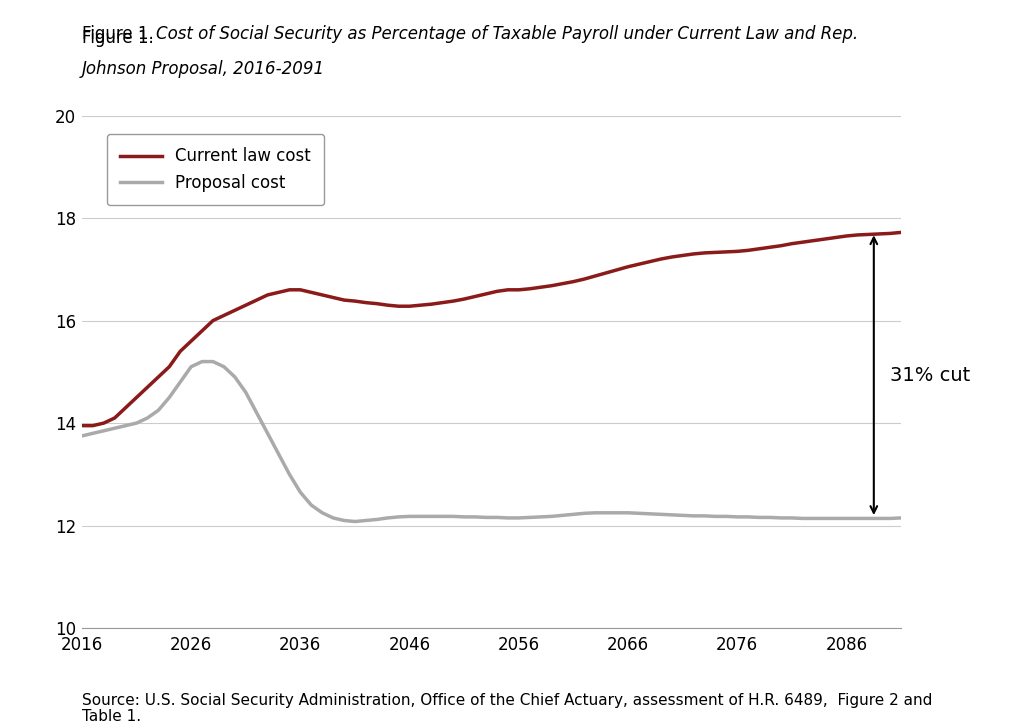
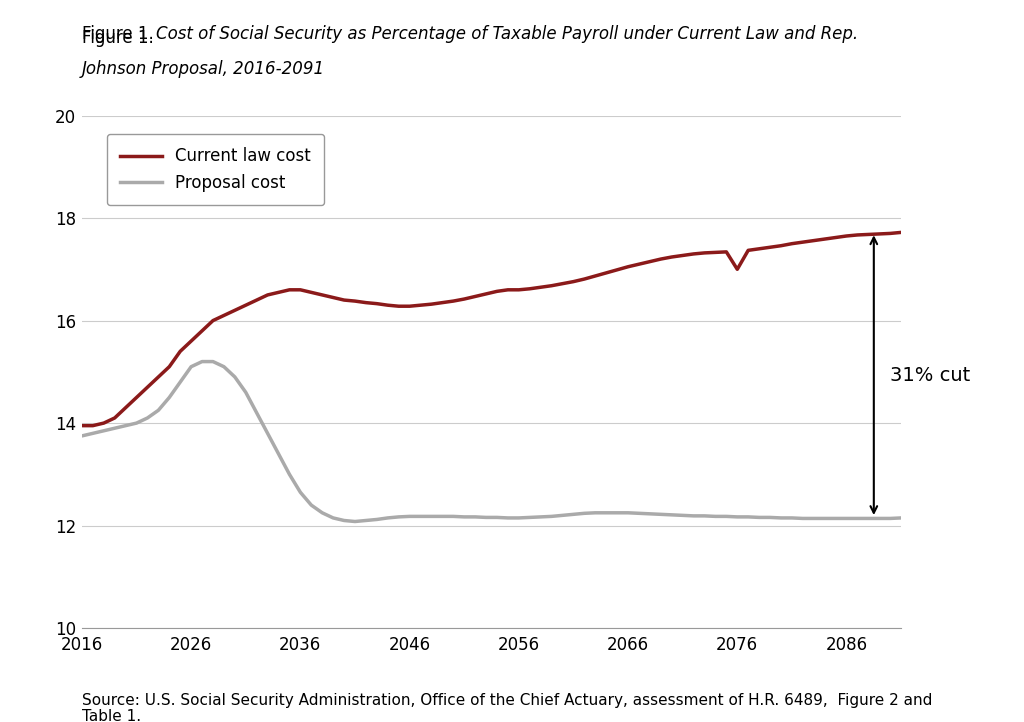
Current law cost/2076: 17.35 -> 17.00
